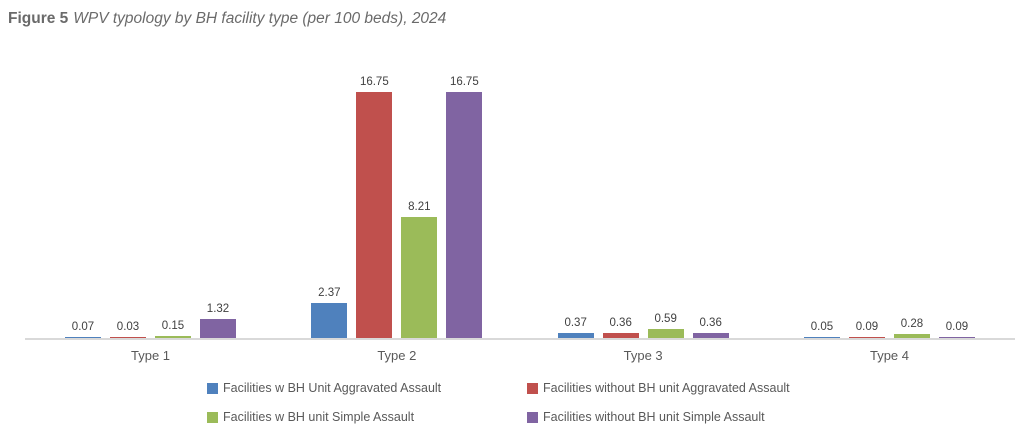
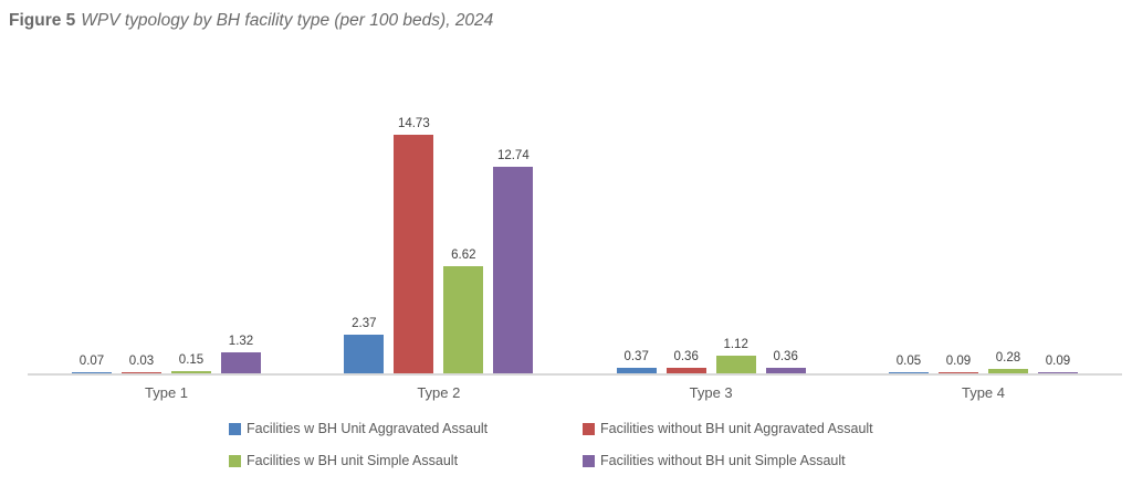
Facilities without BH unit Aggravated Assault/Type 2: 16.75 -> 14.73
Facilities w BH unit Simple Assault/Type 2: 8.21 -> 6.62
Facilities without BH unit Simple Assault/Type 2: 16.75 -> 12.74
Facilities w BH unit Simple Assault/Type 3: 0.59 -> 1.12
